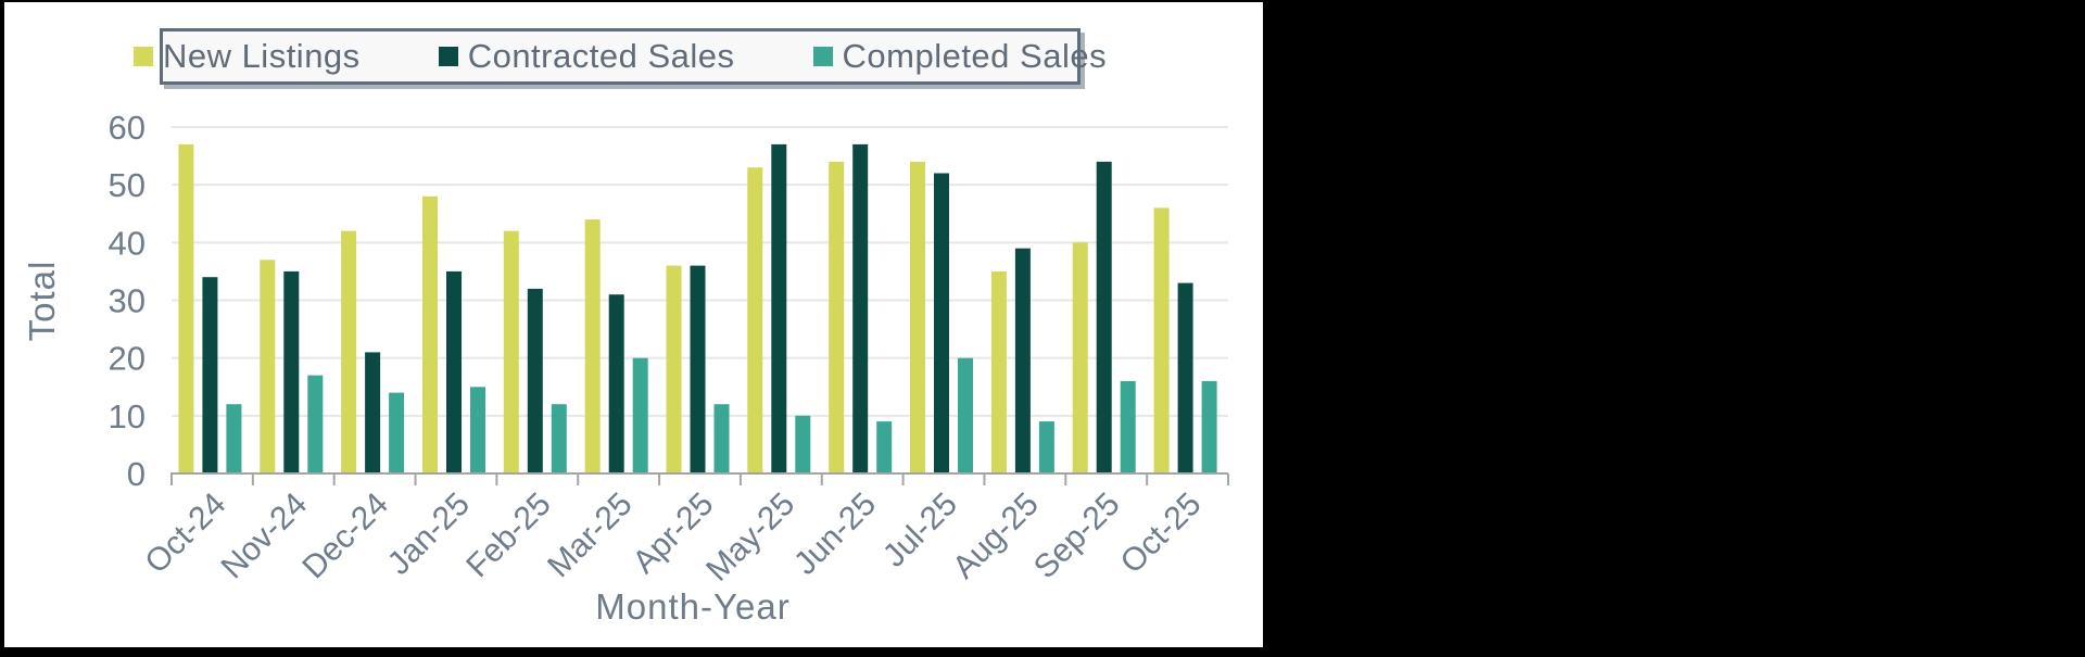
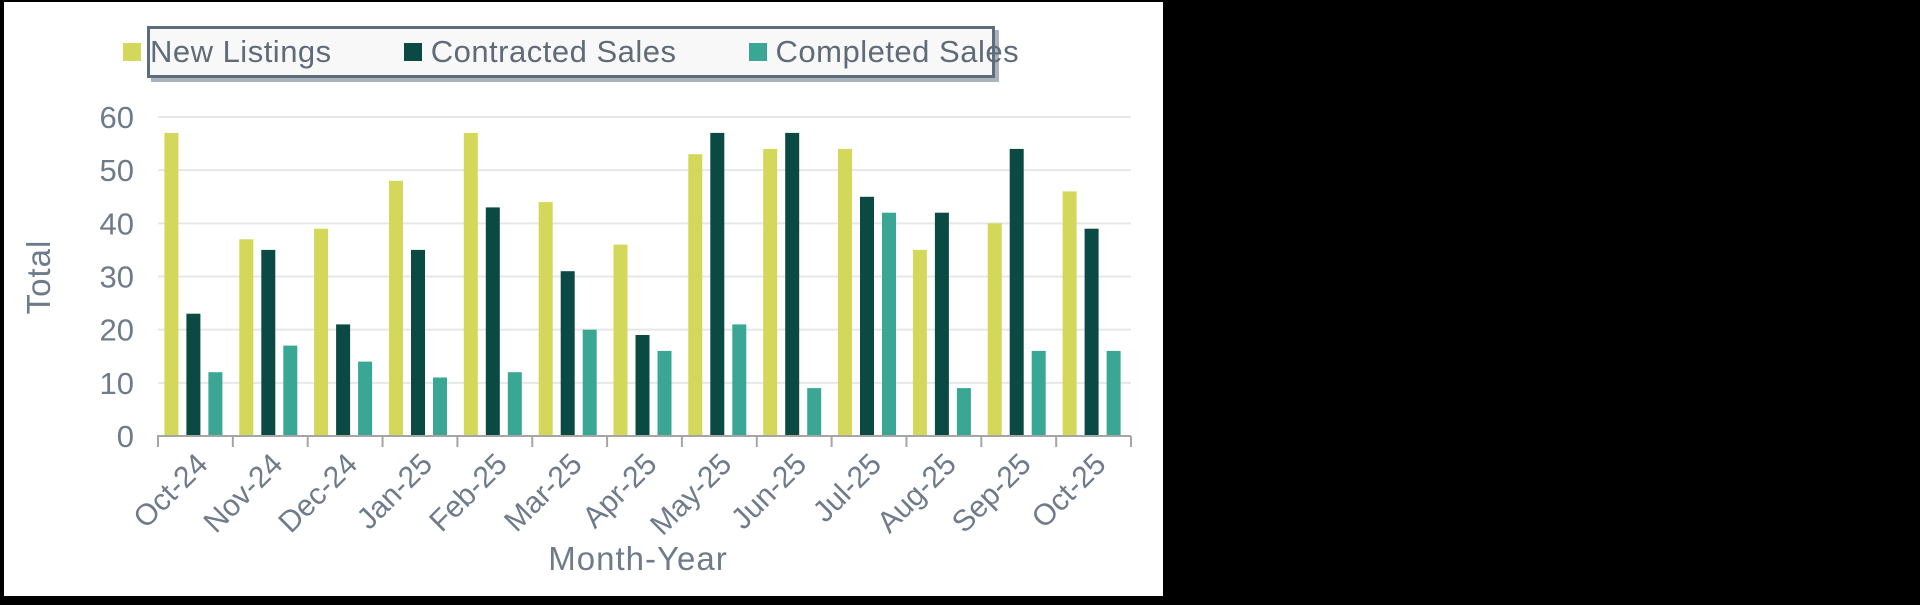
Contracted Sales/Oct-24: 34 -> 23
New Listings/Dec-24: 42 -> 39
Completed Sales/Jan-25: 15 -> 11
New Listings/Feb-25: 42 -> 57
Contracted Sales/Feb-25: 32 -> 43
Contracted Sales/Apr-25: 36 -> 19
Completed Sales/Apr-25: 12 -> 16
Completed Sales/May-25: 10 -> 21
Contracted Sales/Jul-25: 52 -> 45
Completed Sales/Jul-25: 20 -> 42
Contracted Sales/Aug-25: 39 -> 42
Contracted Sales/Oct-25: 33 -> 39
